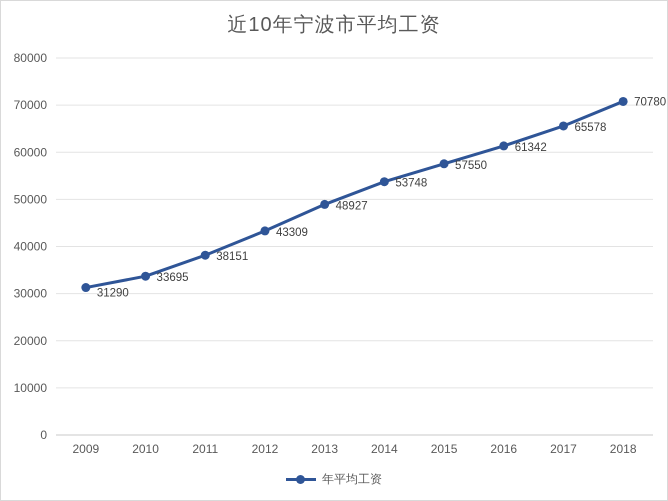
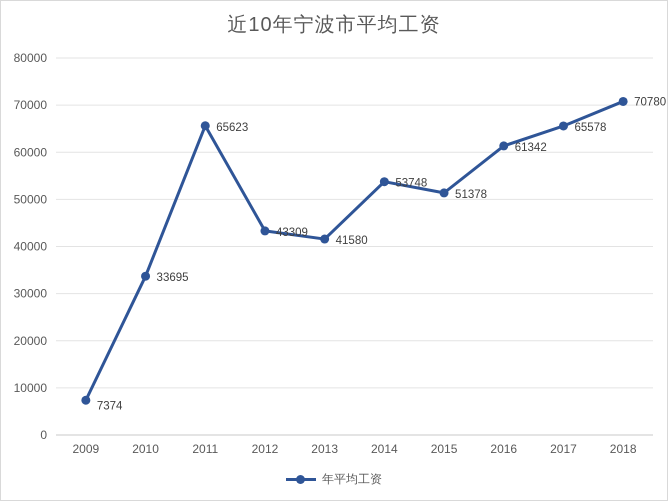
2009: 31290 -> 7374
2011: 38151 -> 65623
2013: 48927 -> 41580
2015: 57550 -> 51378
